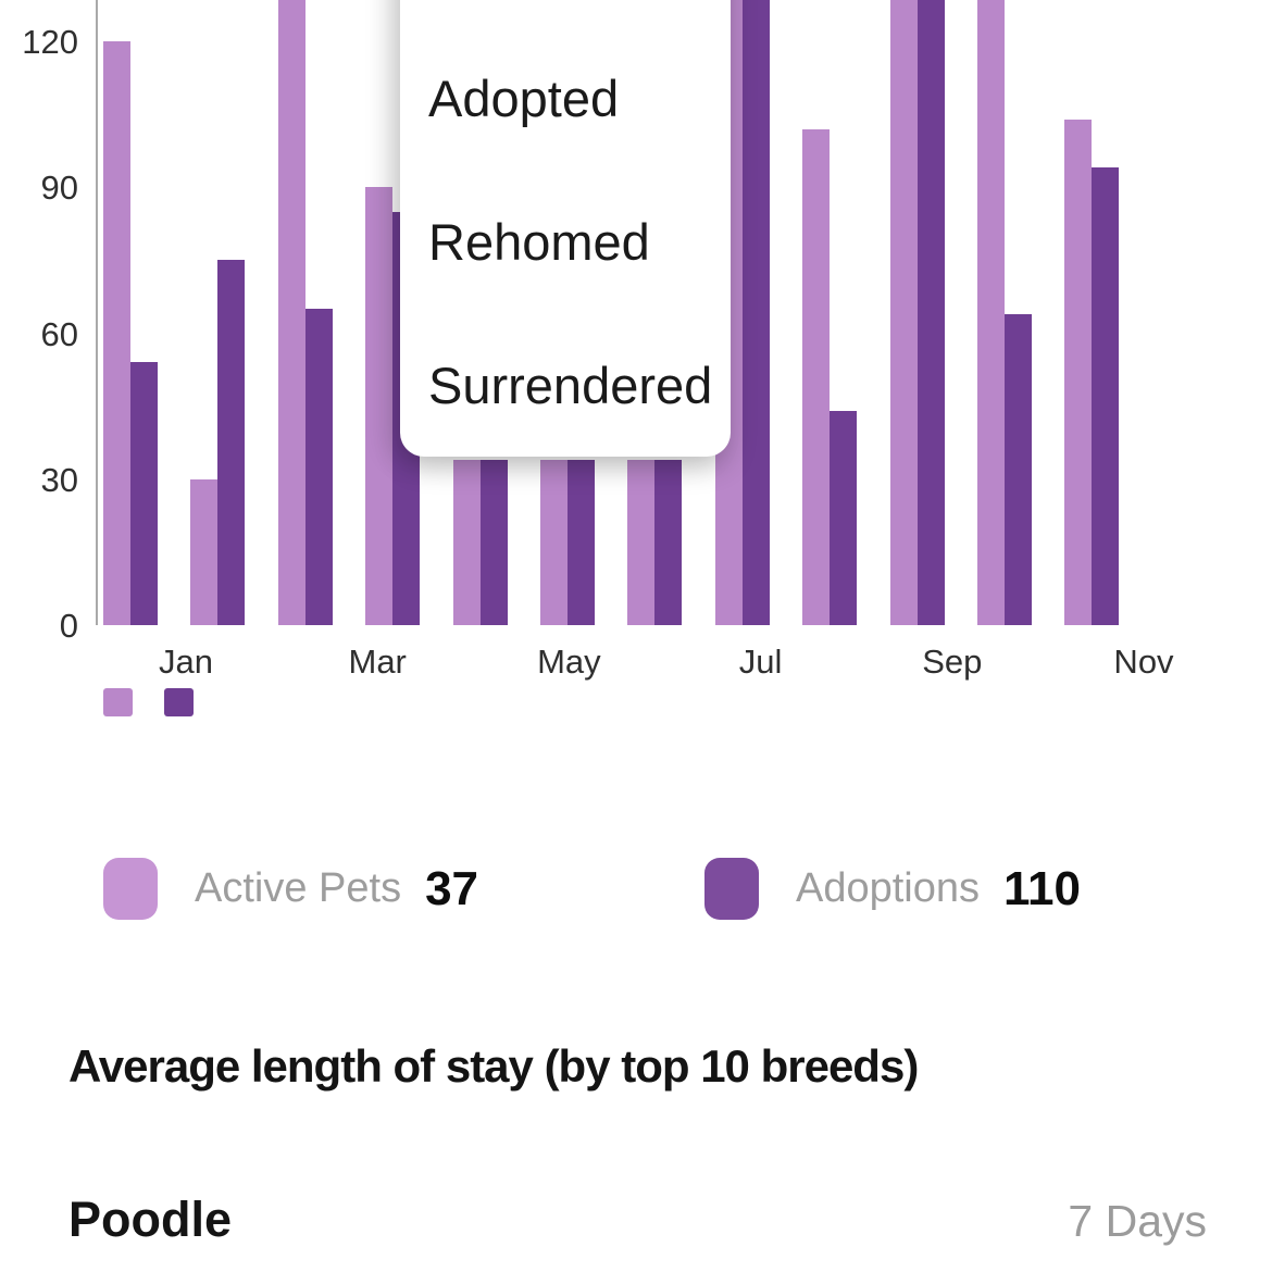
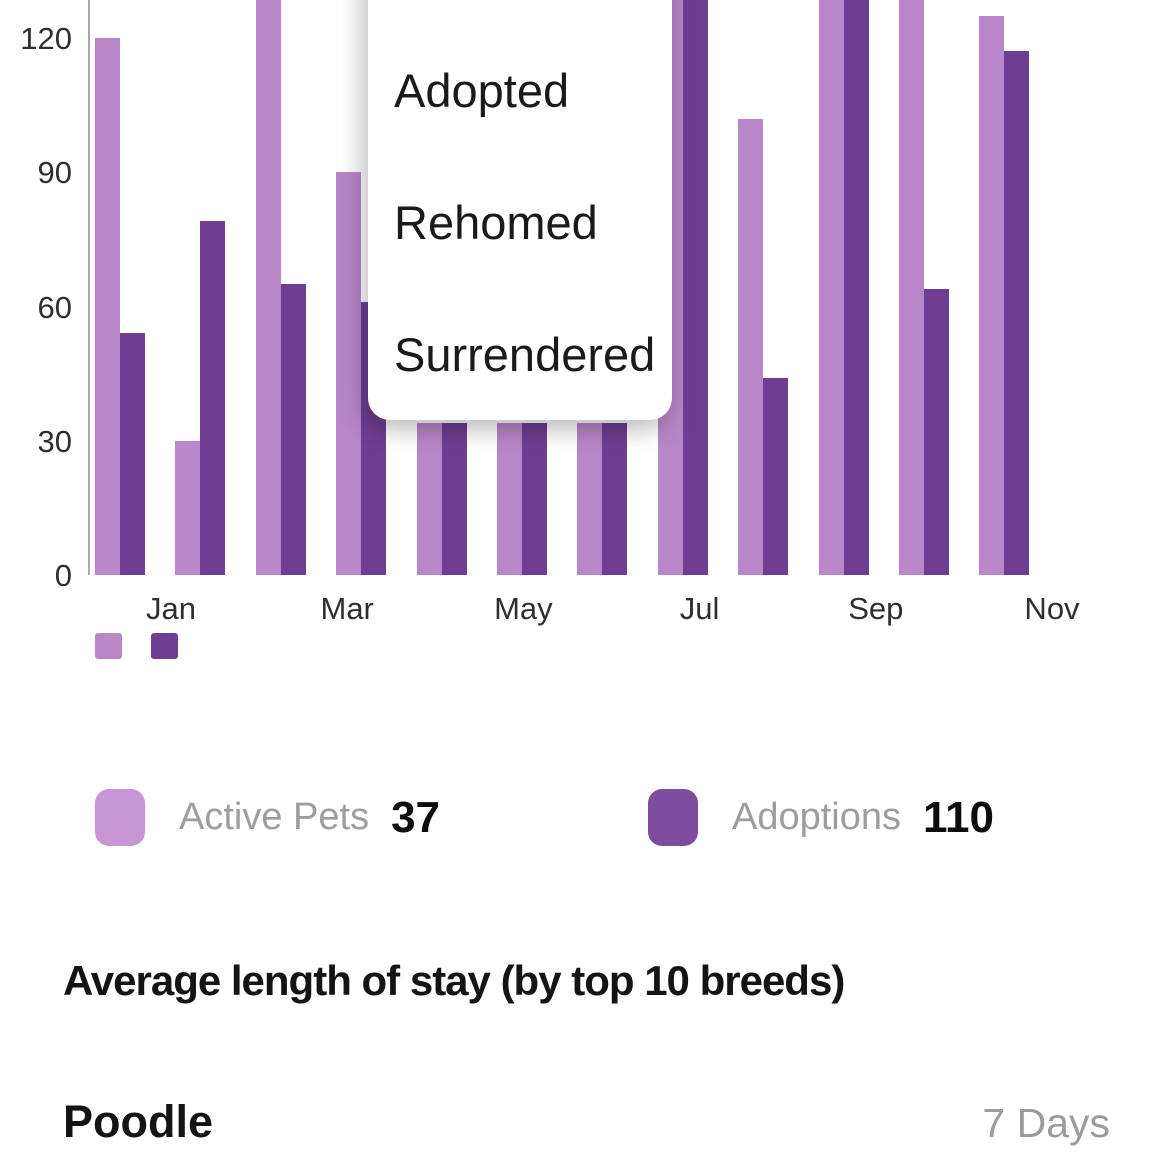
Adoptions/Jan: 75 -> 79
Adoptions/Mar: 85 -> 61
Active Pets/Nov: 104 -> 125
Adoptions/Nov: 94 -> 117
